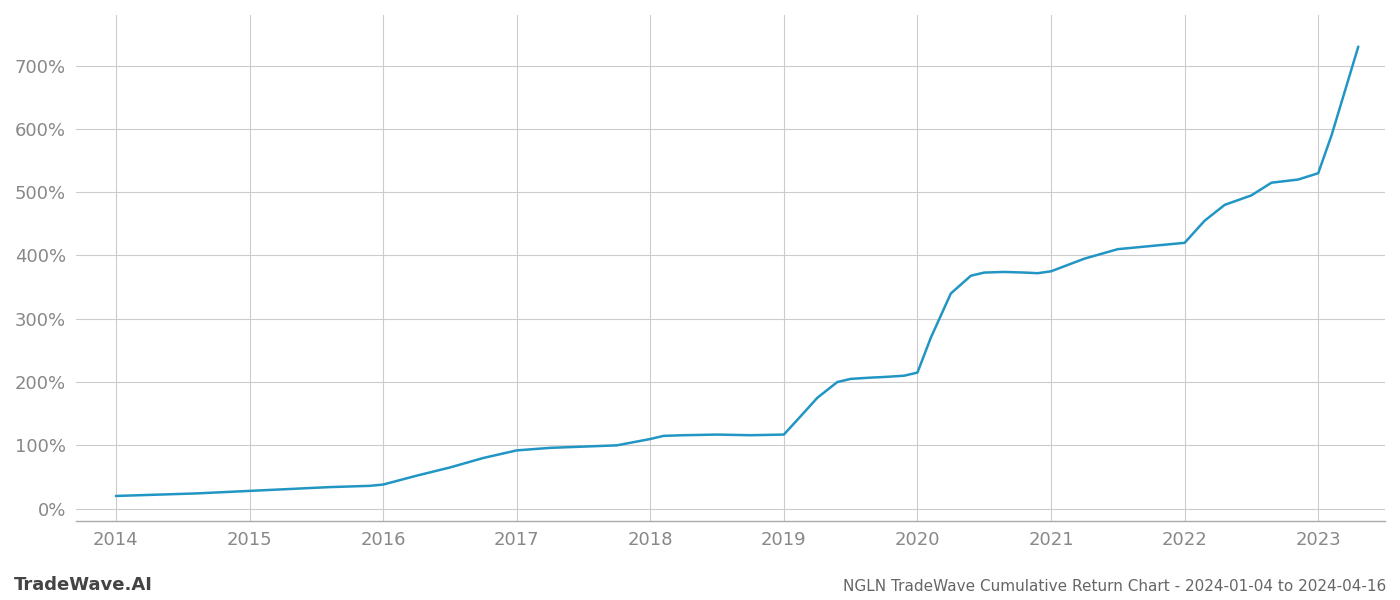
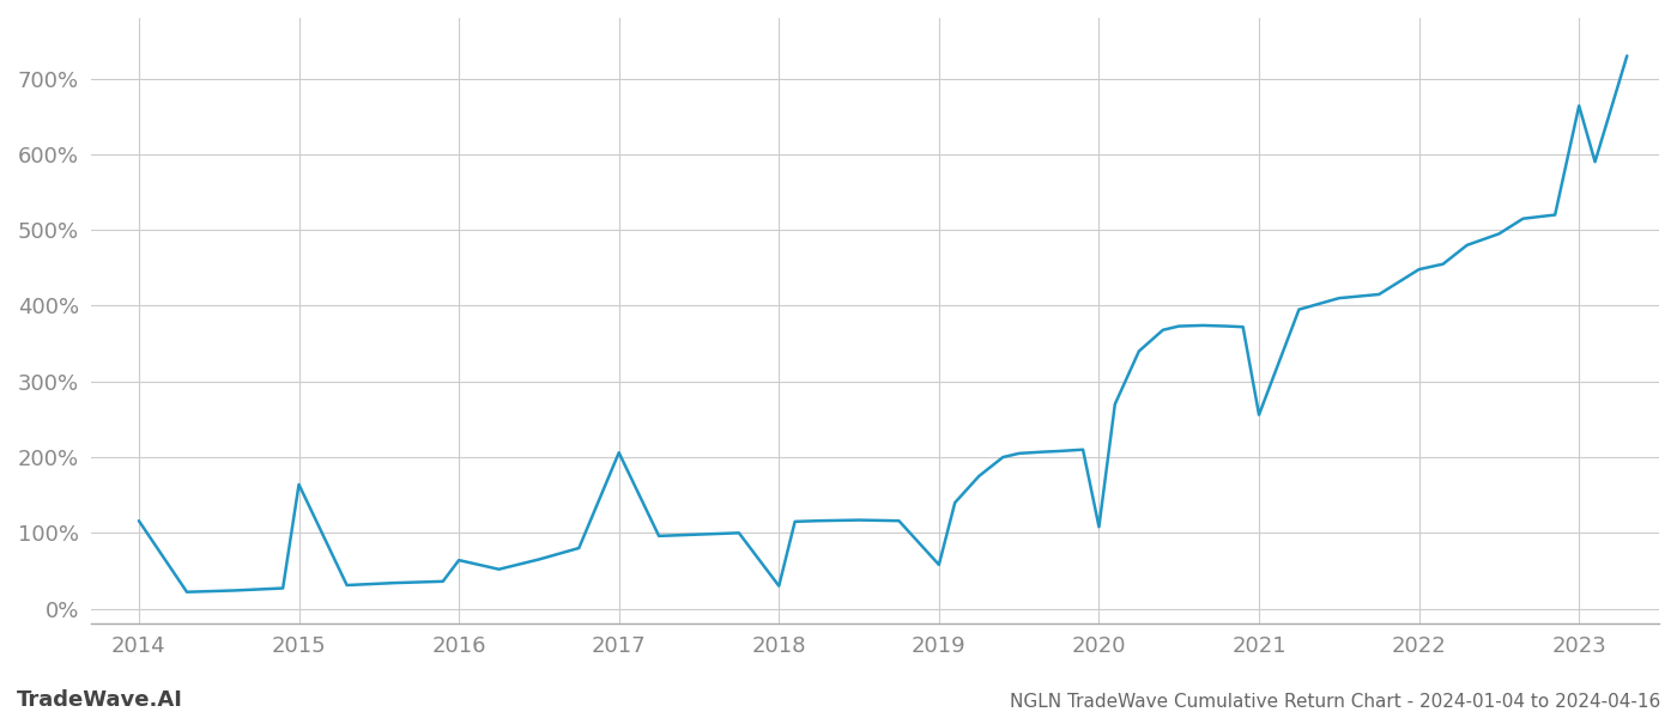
2014: 20% -> 116%
2015: 28% -> 164%
2016: 38% -> 64%
2017: 92% -> 206%
2018: 110% -> 30%
2019: 117% -> 58%
2020: 215% -> 108%
2021: 375% -> 256%
2022: 420% -> 448%
2023: 530% -> 664%
